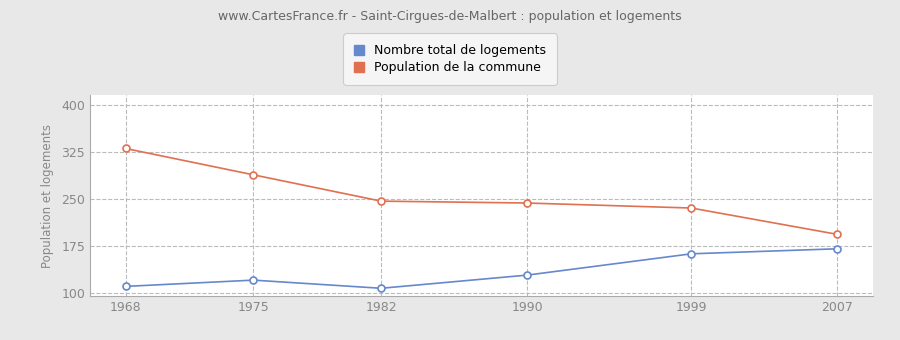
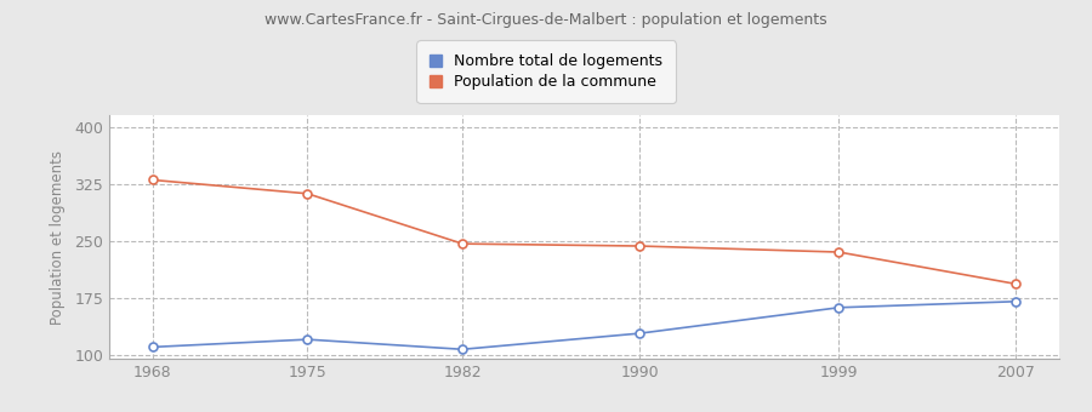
Population de la commune/1975: 288 -> 312
